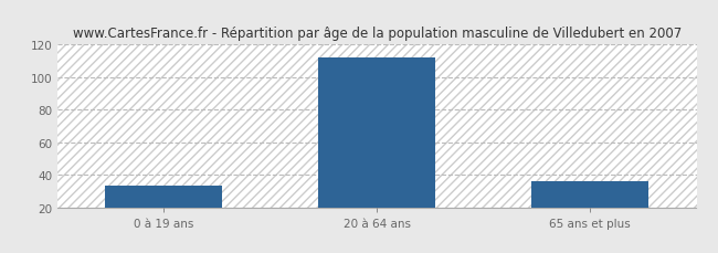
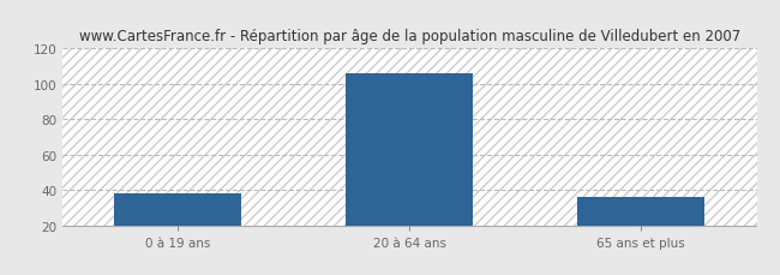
0 à 19 ans: 33 -> 38
20 à 64 ans: 112 -> 106
